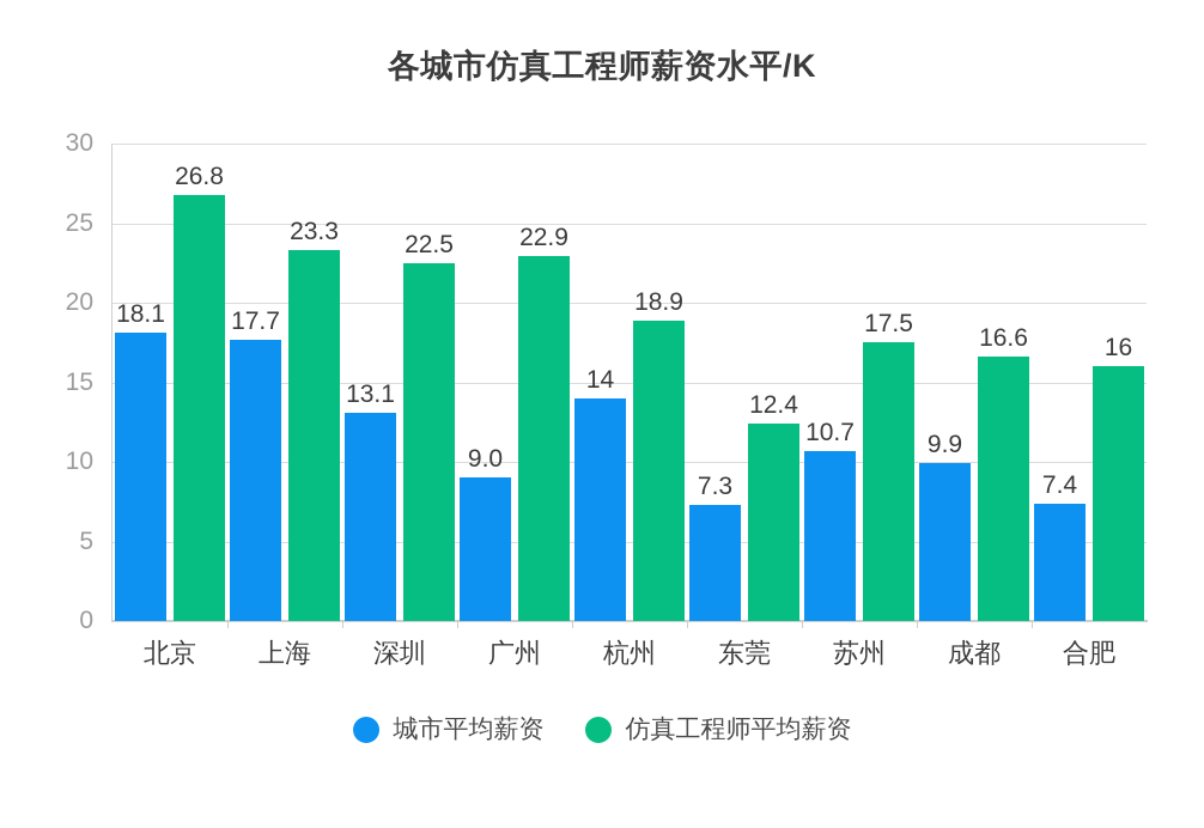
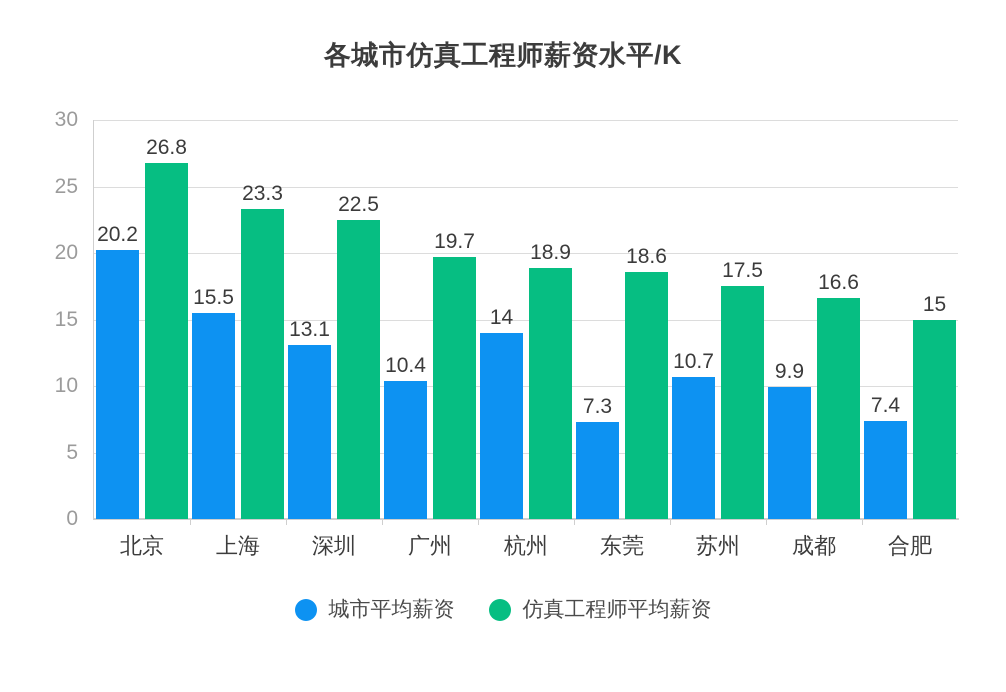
城市平均薪资/北京: 18.1 -> 20.2
城市平均薪资/上海: 17.7 -> 15.5
城市平均薪资/广州: 9.0 -> 10.4
仿真工程师平均薪资/广州: 22.9 -> 19.7
仿真工程师平均薪资/东莞: 12.4 -> 18.6
仿真工程师平均薪资/合肥: 16 -> 15
